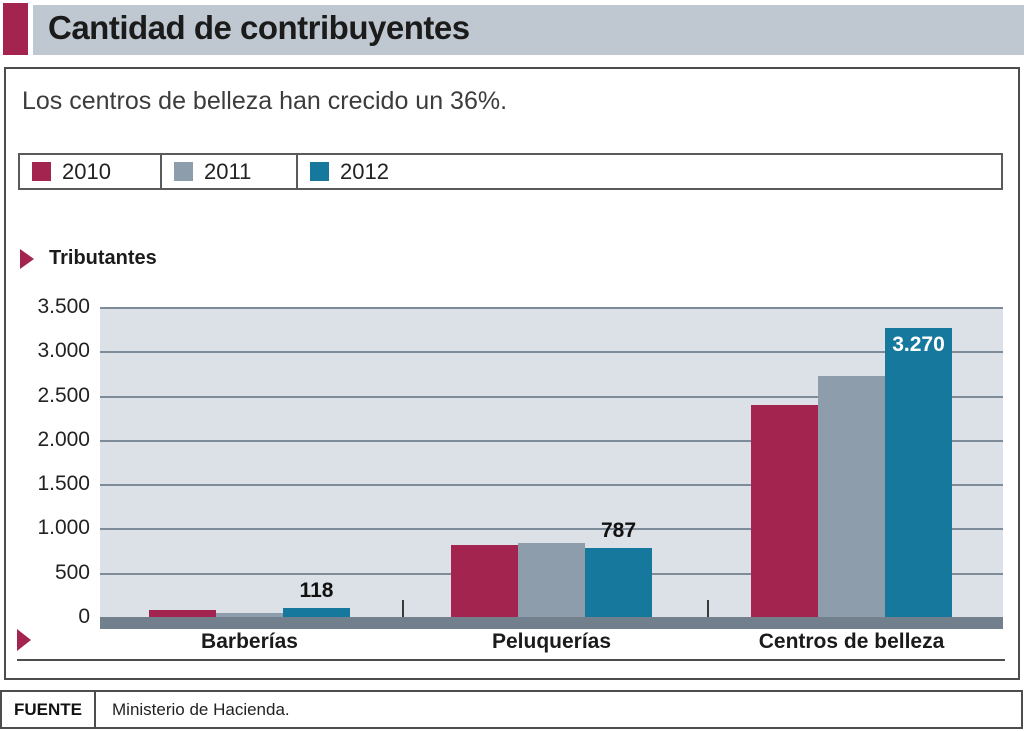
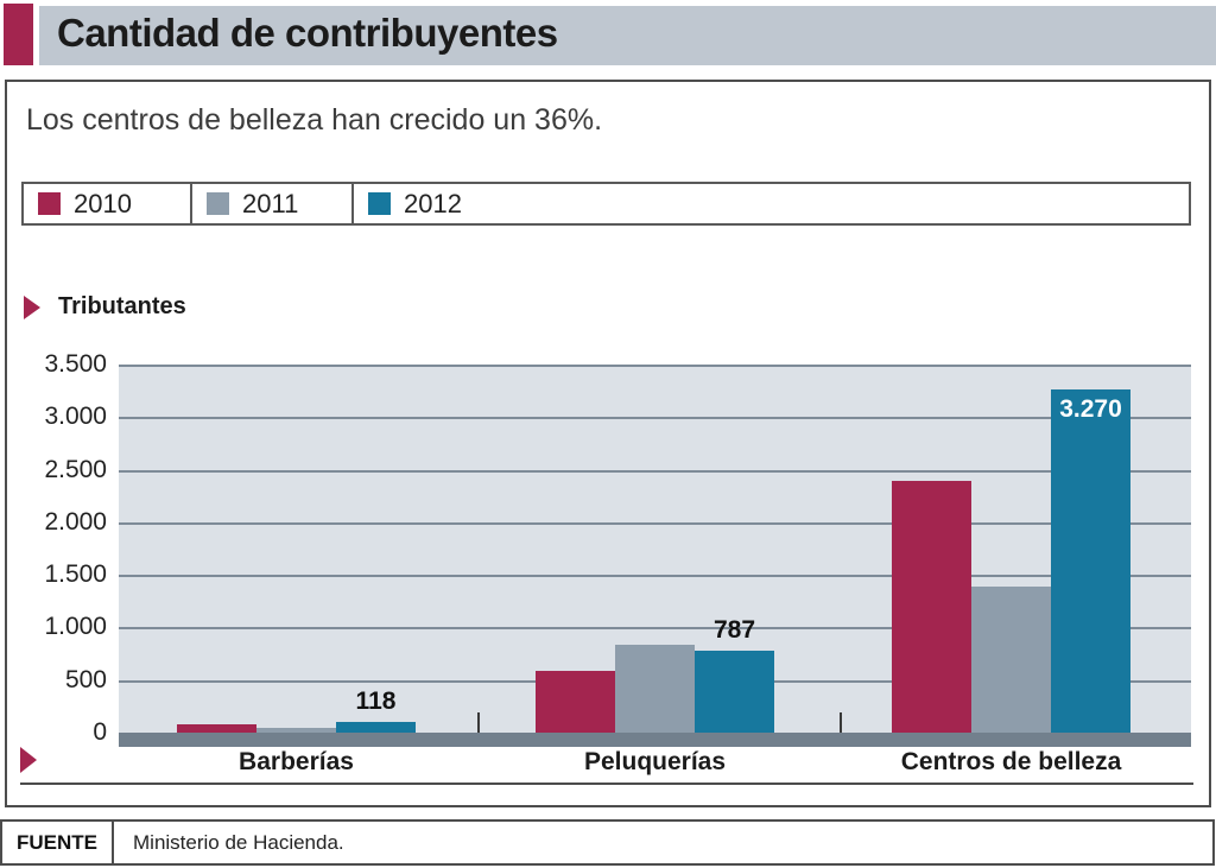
2010/Peluquerías: 800 -> 600
2011/Centros de belleza: 2700 -> 1400
